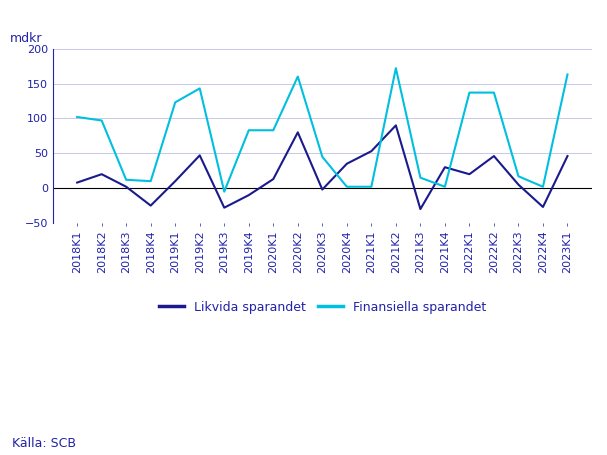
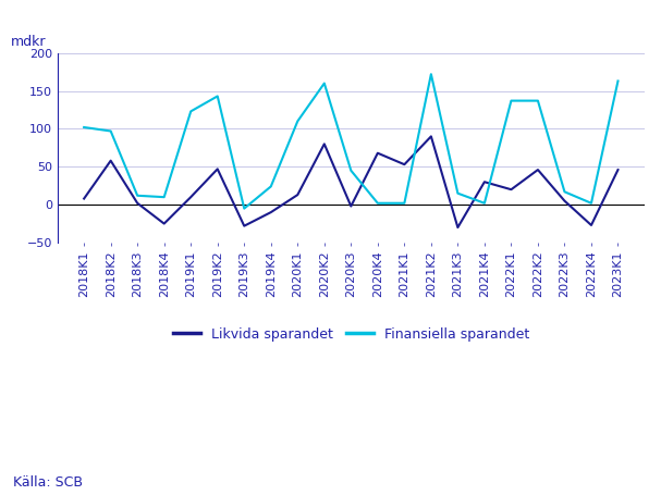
Likvida sparandet/2018K2: 20 -> 58
Finansiella sparandet/2019K4: 83 -> 24
Finansiella sparandet/2020K1: 83 -> 110
Likvida sparandet/2020K4: 35 -> 68
